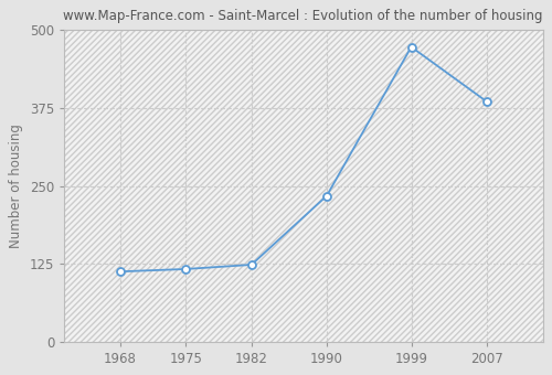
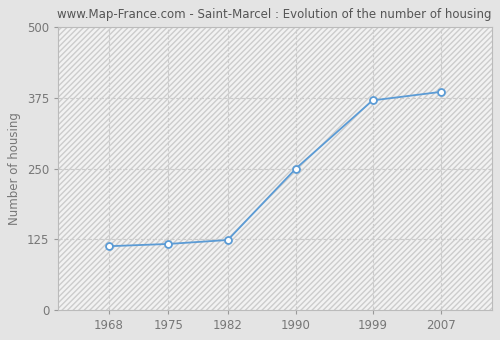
1990: 234 -> 250
1999: 472 -> 370
